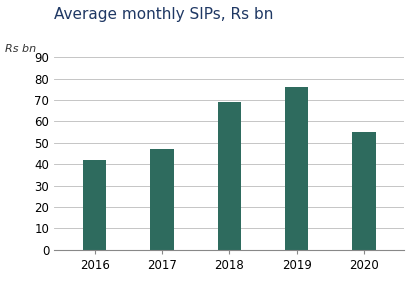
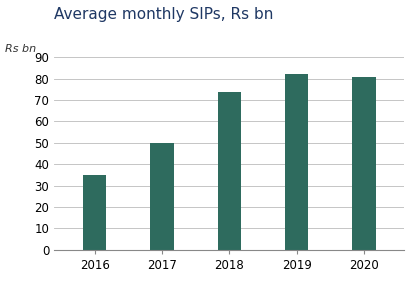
2016: 42 -> 35
2017: 47 -> 50
2018: 69 -> 74
2019: 76 -> 82
2020: 55 -> 81
